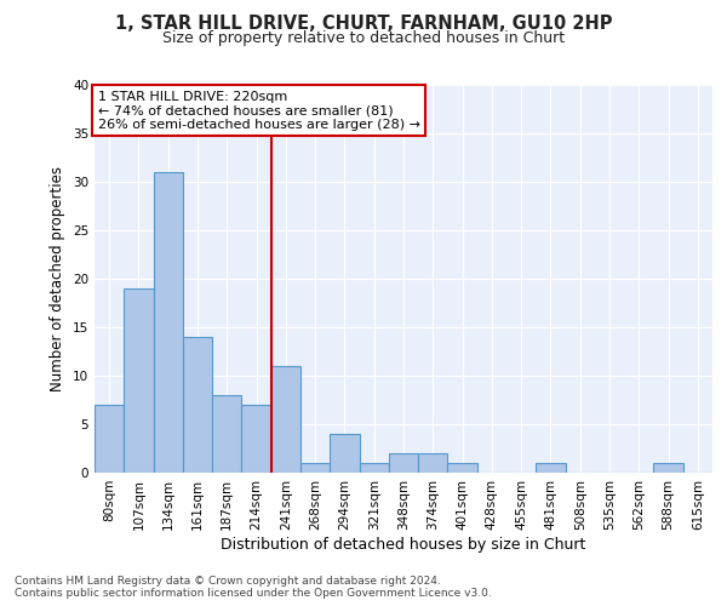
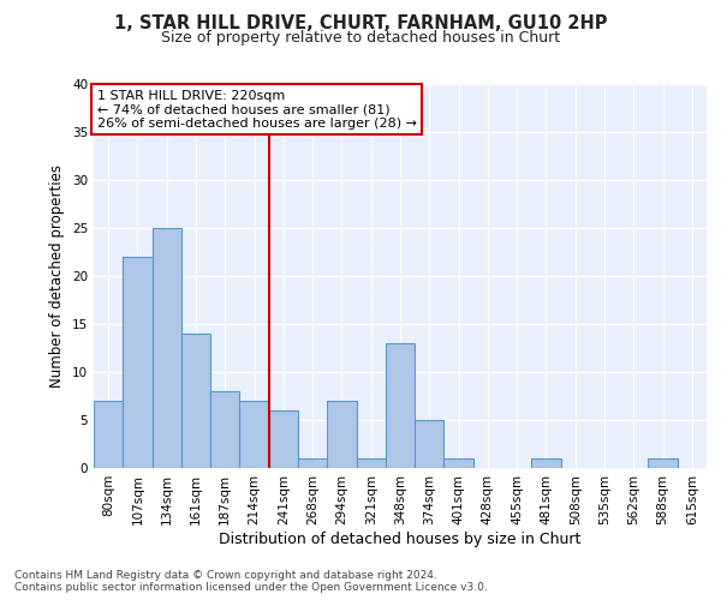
107sqm: 19 -> 22
134sqm: 31 -> 25
241sqm: 11 -> 6
294sqm: 4 -> 7
348sqm: 2 -> 13
374sqm: 2 -> 5
